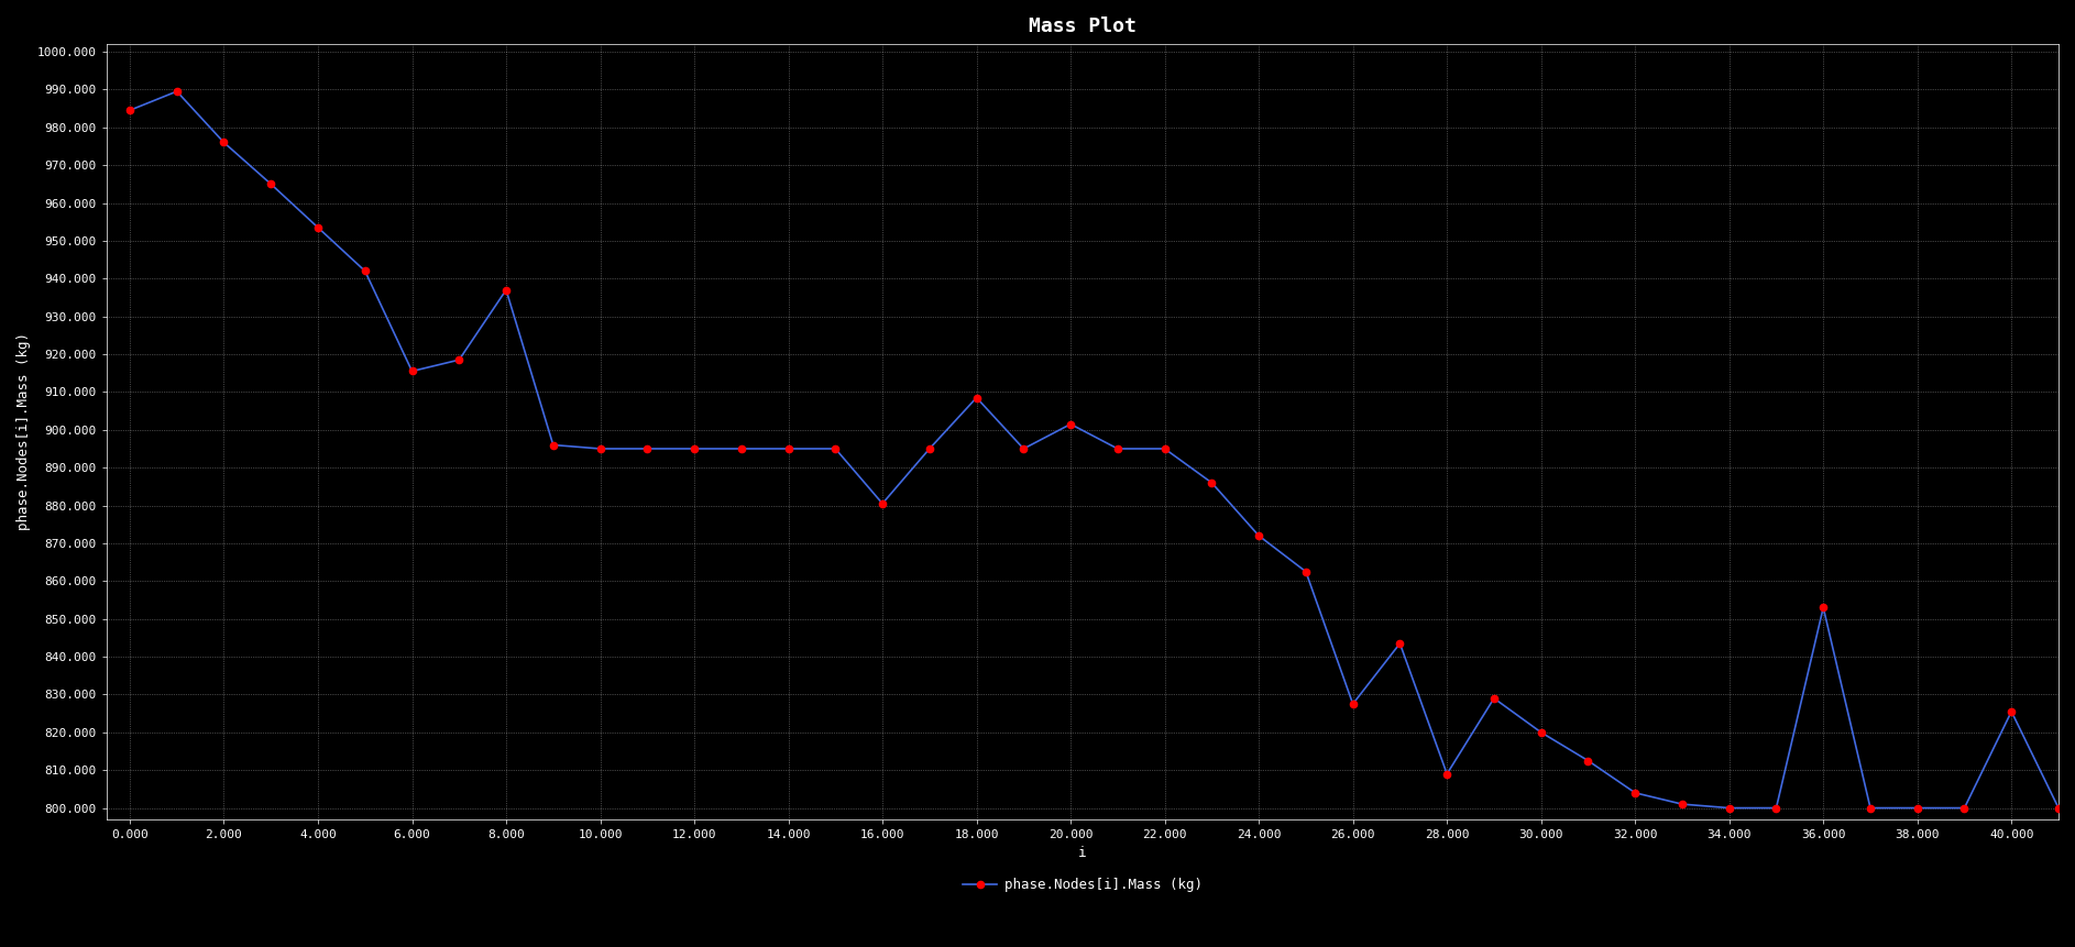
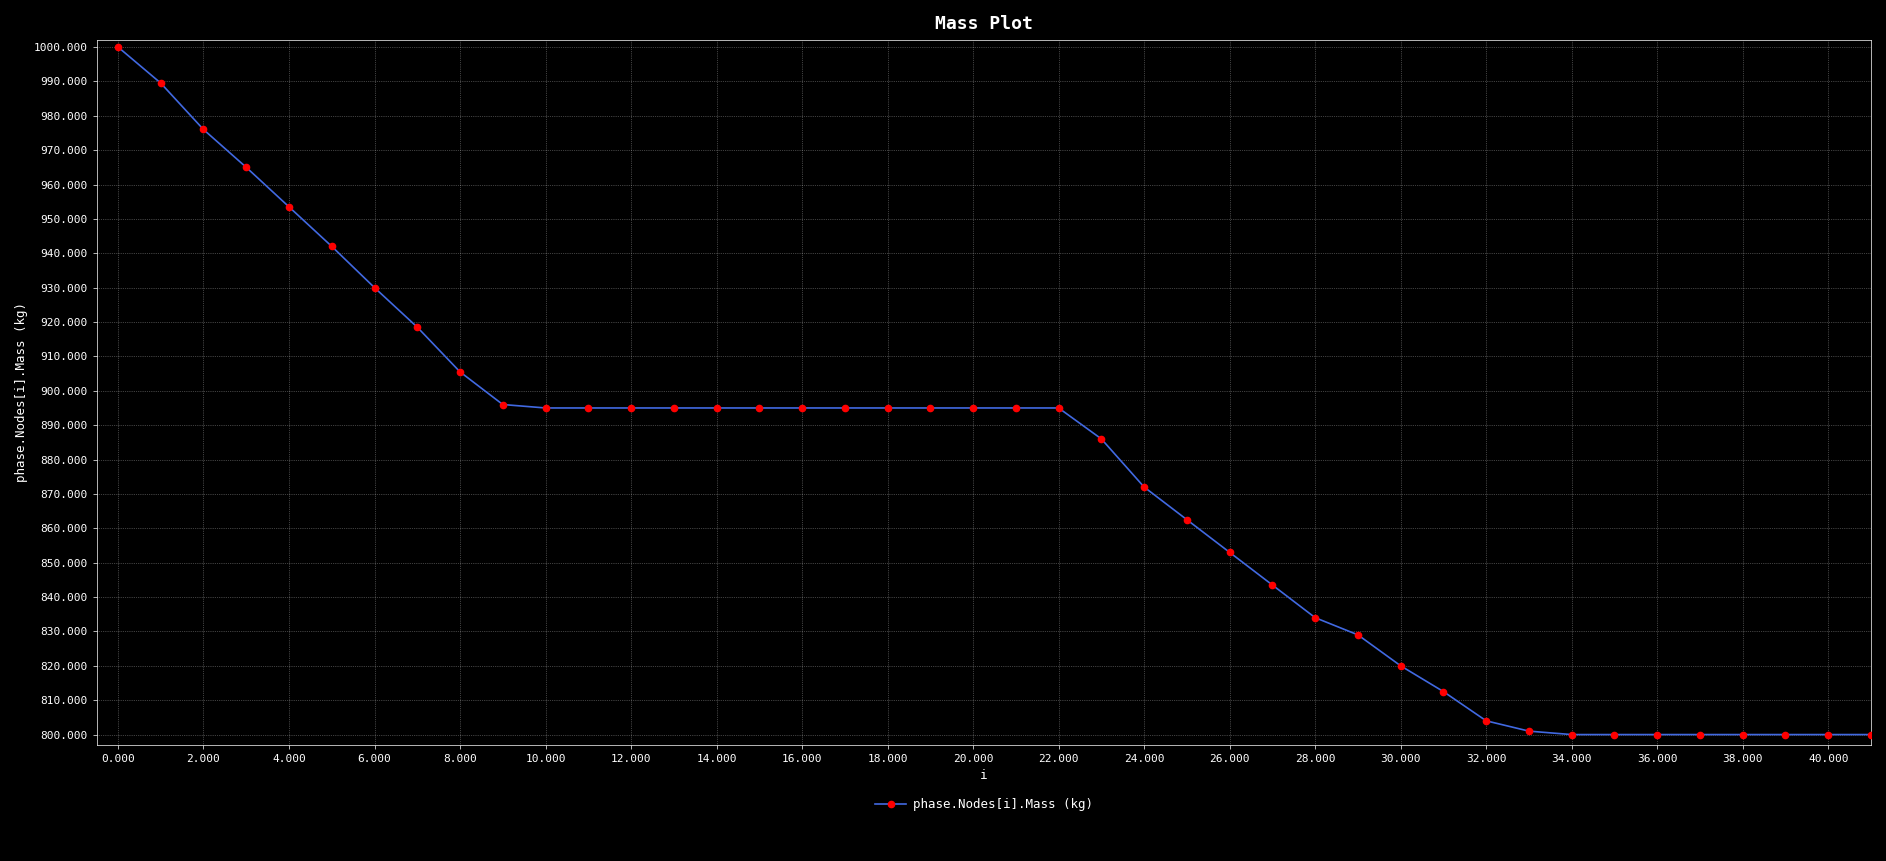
0.000: 984.5 -> 1000.0
6.000: 915.5 -> 930.0
8.000: 937.0 -> 905.5
16.000: 880.5 -> 895.0
18.000: 908.5 -> 895.0
20.000: 901.5 -> 895.0
26.000: 827.5 -> 853.0
28.000: 809.0 -> 834.0
36.000: 853.0 -> 800.0
40.000: 825.5 -> 800.0
